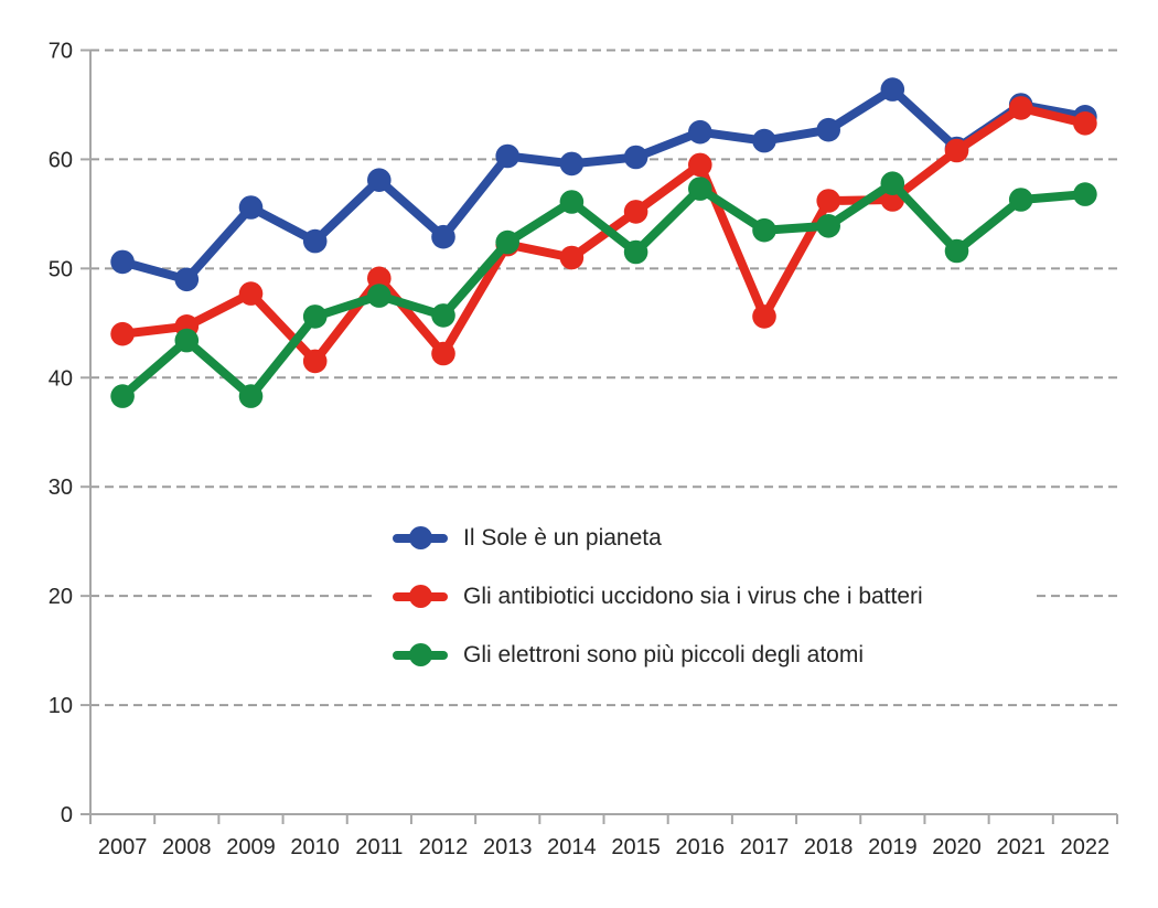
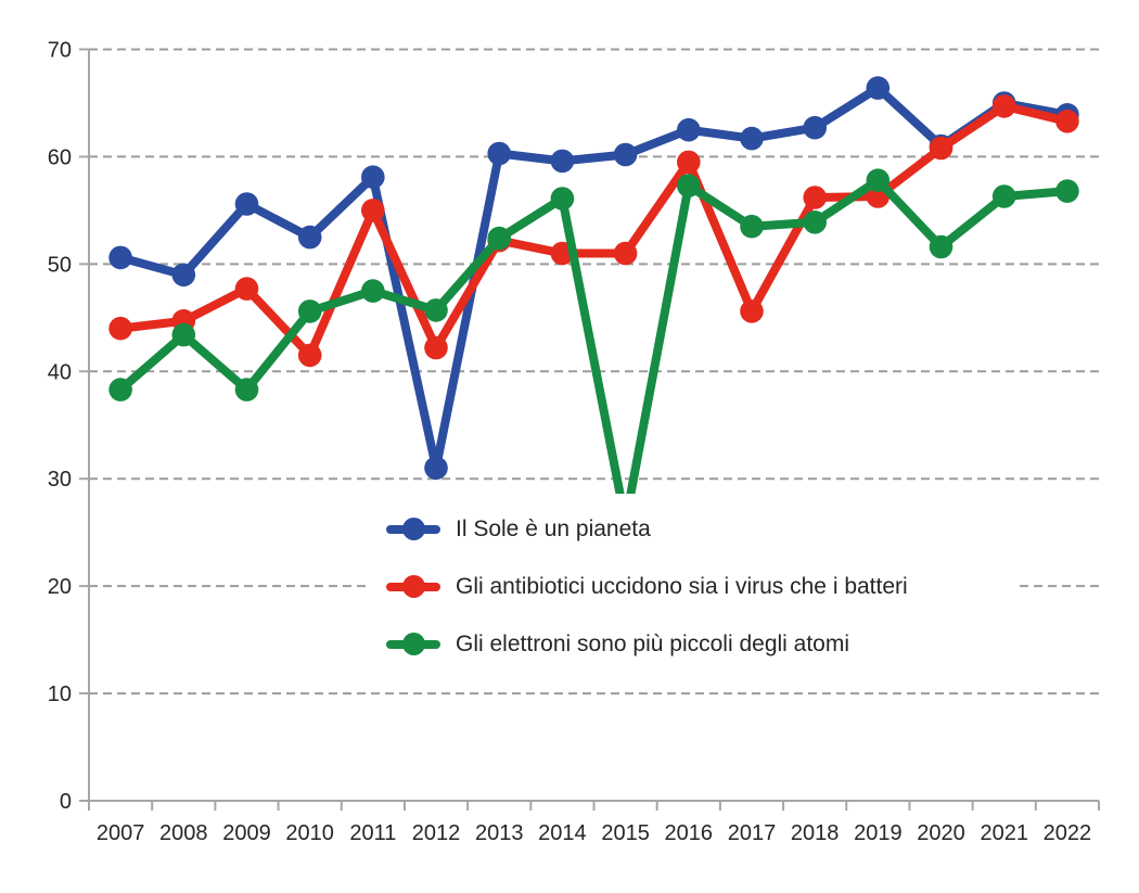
Gli antibiotici uccidono sia i virus che i batteri/2011: 49 -> 55
Il Sole è un pianeta/2012: 53 -> 31
Gli antibiotici uccidono sia i virus che i batteri/2015: 55 -> 51
Gli elettroni sono più piccoli degli atomi/2015: 52 -> 26
